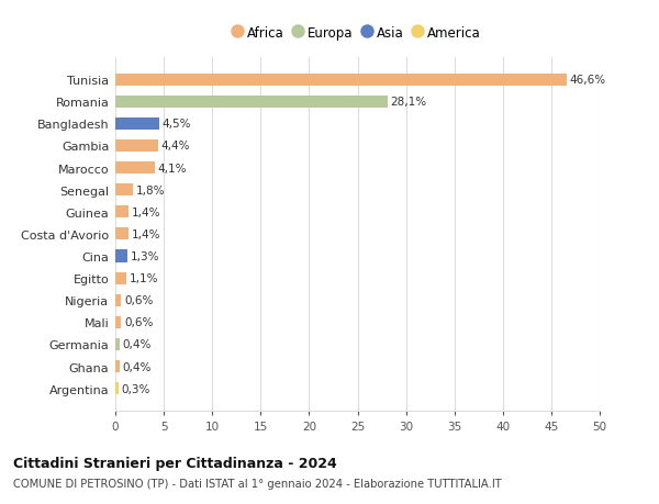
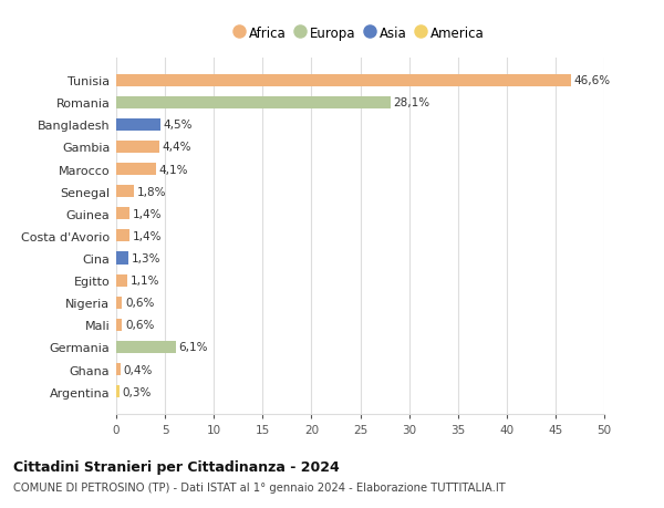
Germania: 0,4% -> 6,1%
